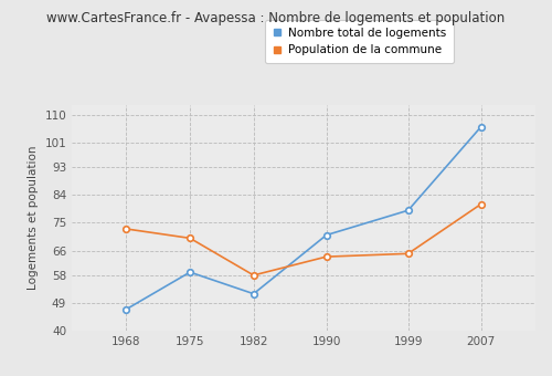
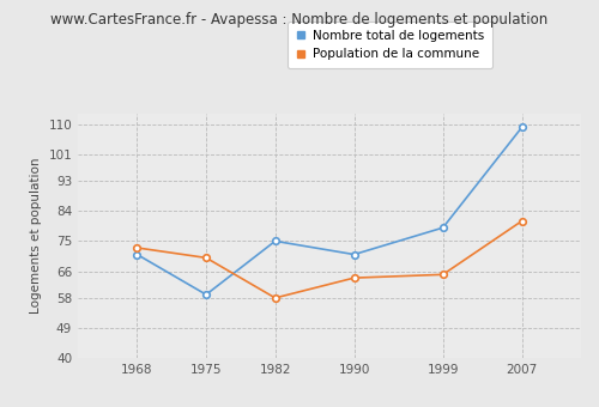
Nombre total de logements/1968: 47 -> 71
Nombre total de logements/1982: 52 -> 75
Nombre total de logements/2007: 106 -> 109
